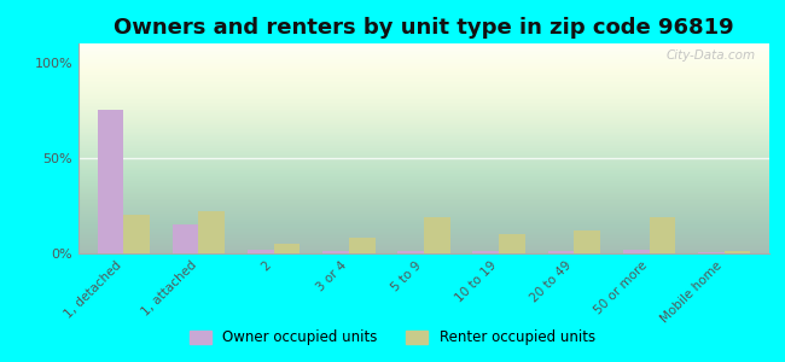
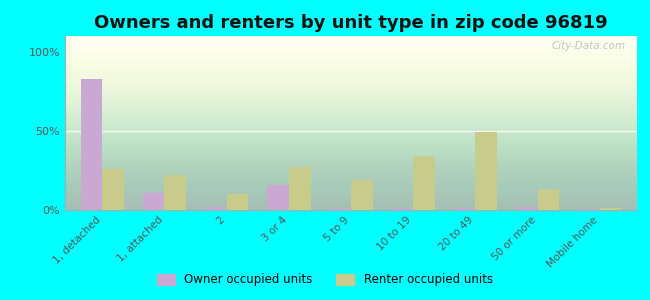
Owner occupied units/1, detached: 75% -> 83%
Renter occupied units/1, detached: 20% -> 26%
Owner occupied units/1, attached: 15% -> 11%
Renter occupied units/2: 5% -> 10%
Owner occupied units/3 or 4: 2% -> 16%
Renter occupied units/3 or 4: 8% -> 27%
Renter occupied units/10 to 19: 10% -> 34%
Renter occupied units/20 to 49: 12% -> 49%
Renter occupied units/50 or more: 19% -> 13%
